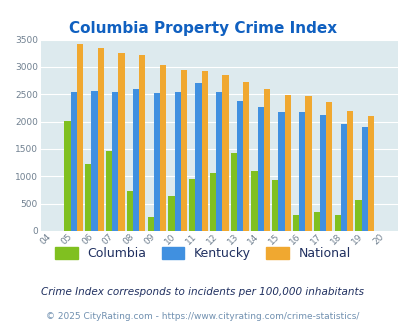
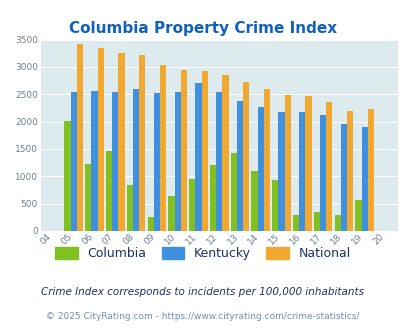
Columbia/08: 730 -> 840
Columbia/12: 1060 -> 1200
National/19: 2110 -> 2240
